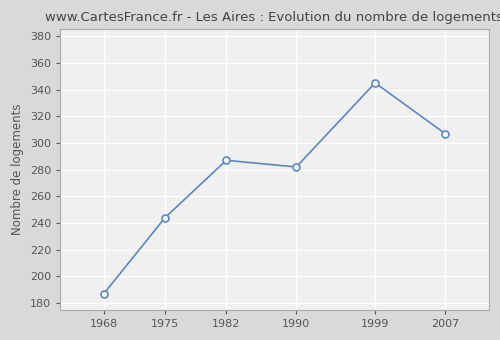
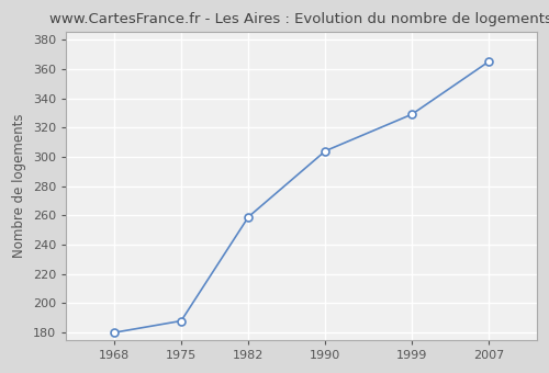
1968: 187 -> 180
1975: 244 -> 188
1982: 287 -> 259
1990: 282 -> 304
1999: 345 -> 329
2007: 307 -> 365
